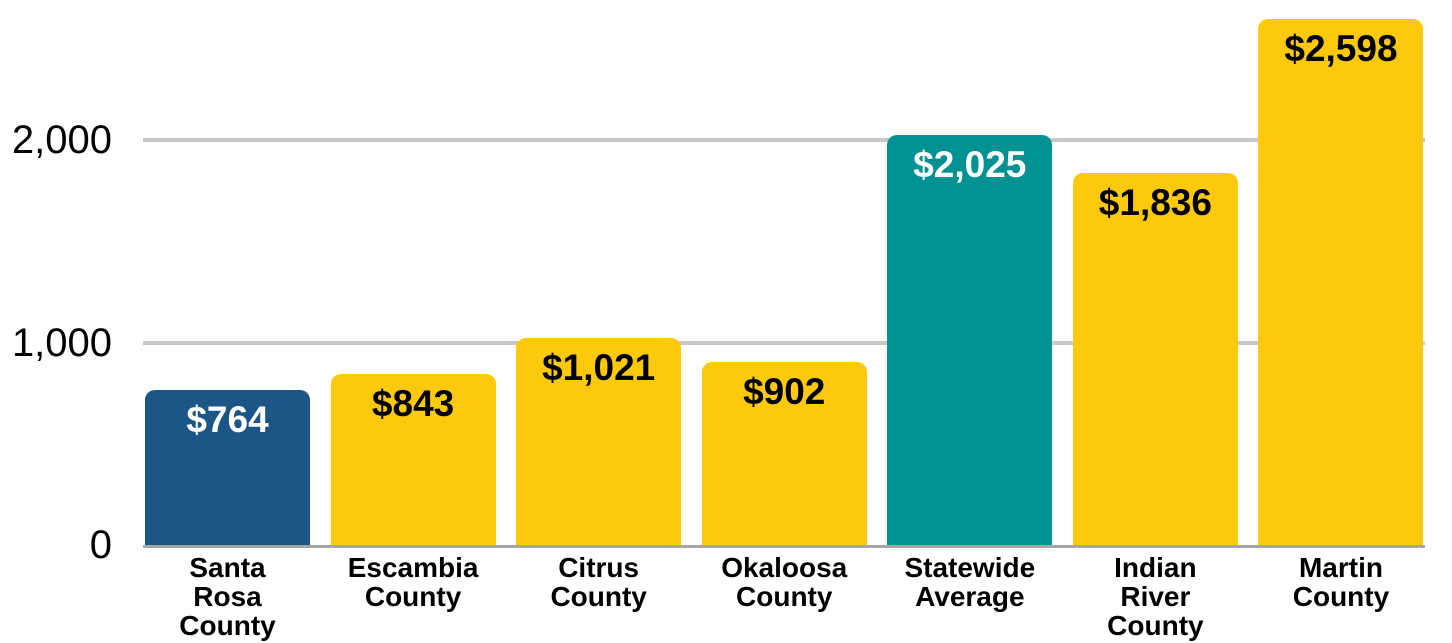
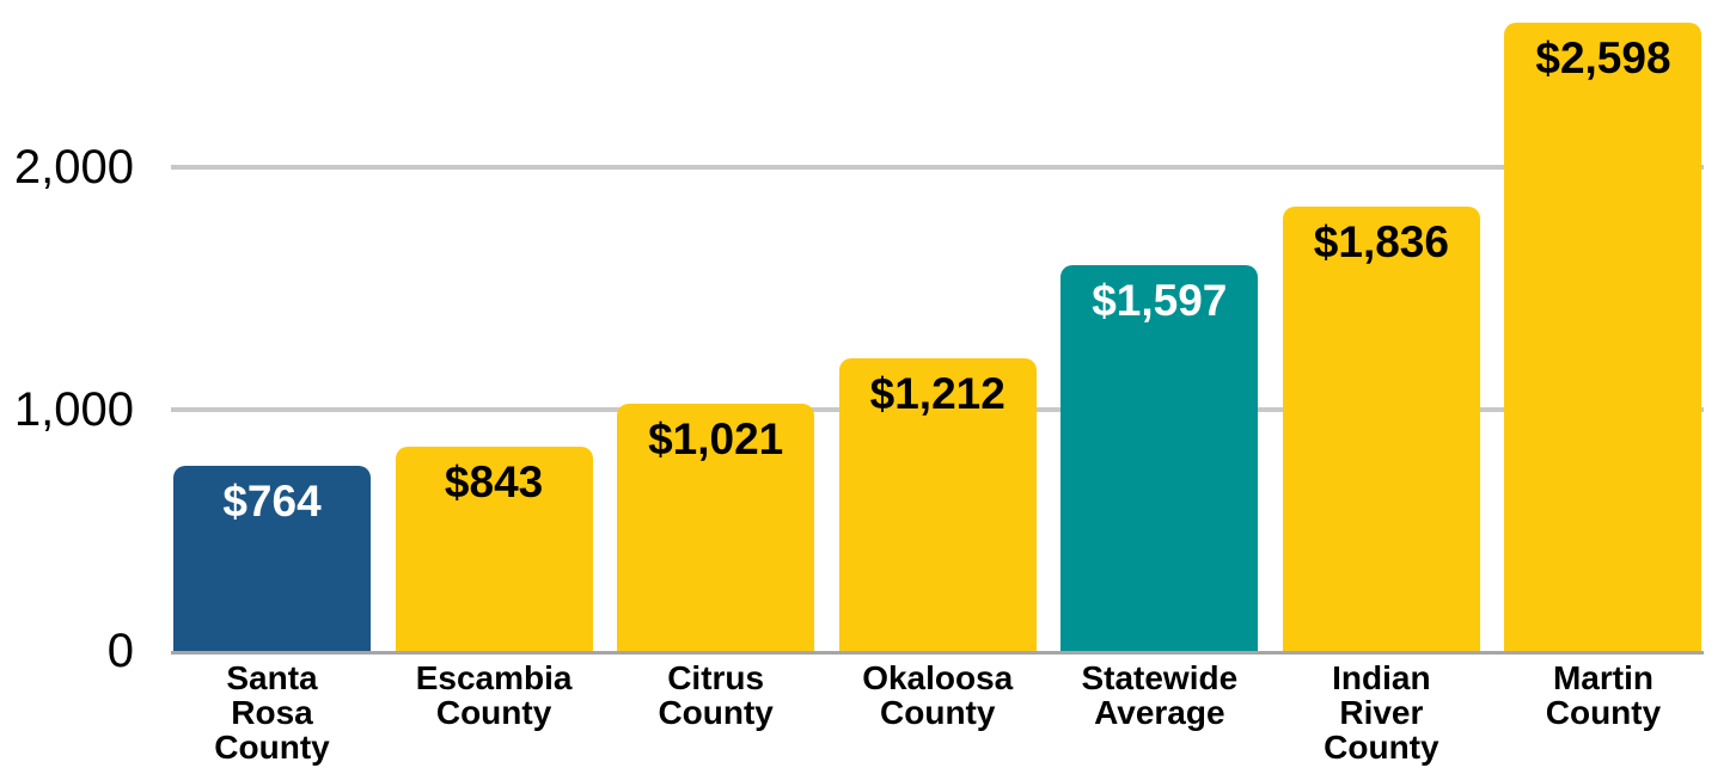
Okaloosa County: $902 -> $1,212
Statewide Average: $2,025 -> $1,597
